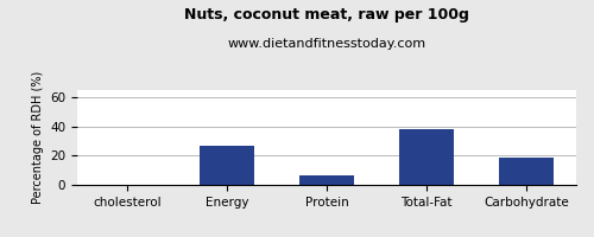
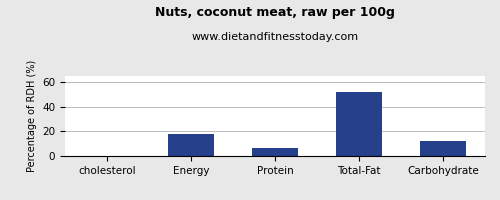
Energy: 27 -> 18
Total-Fat: 38 -> 52
Carbohydrate: 19 -> 12
